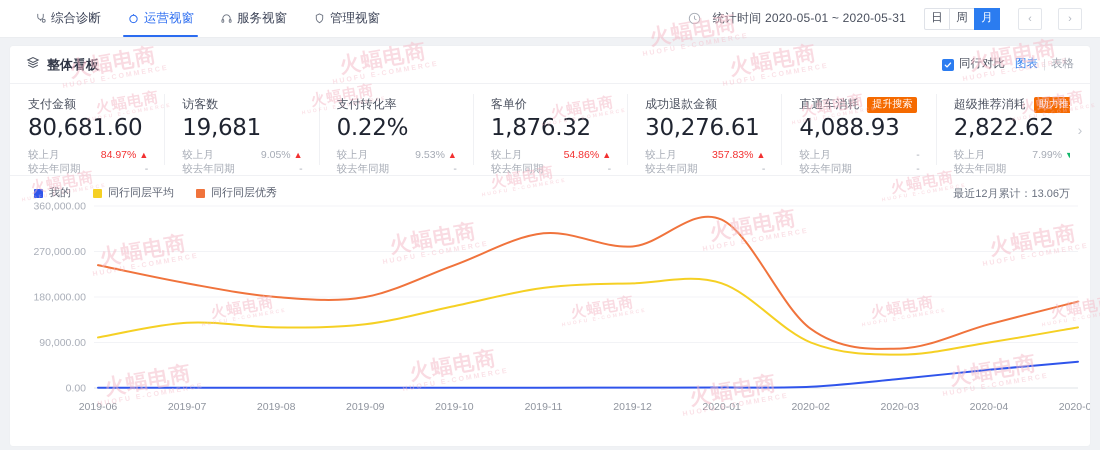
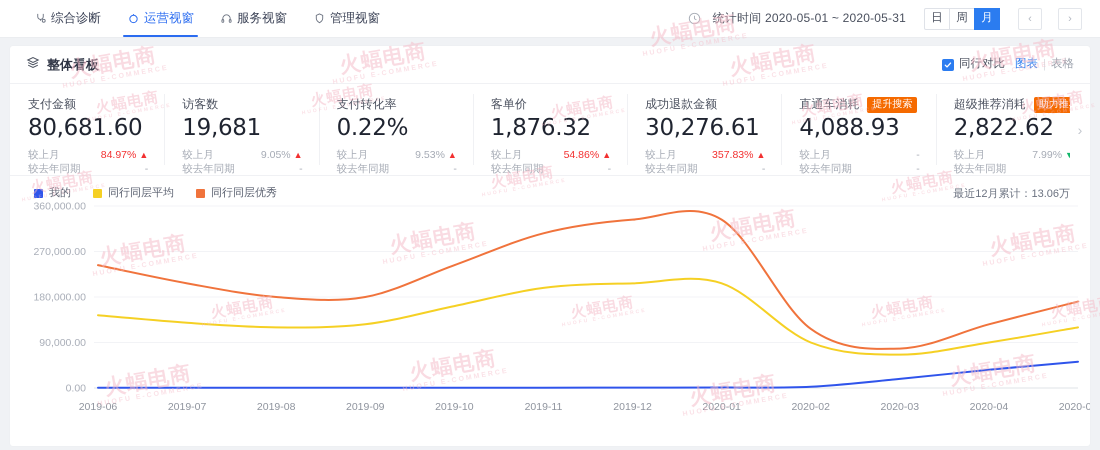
同行同层平均/2019-06: 100000 -> 140000
同行同层优秀/2019-12: 280000 -> 330000
